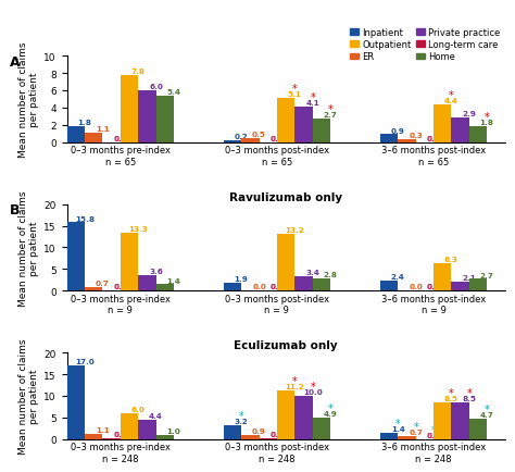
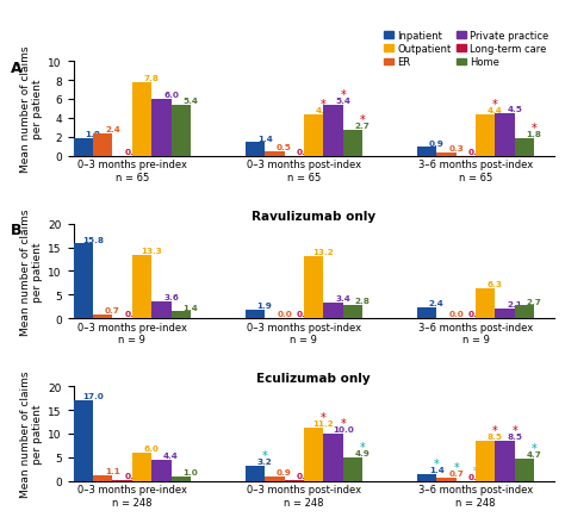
ER/0–3 months pre-index n = 65: 1.1 -> 2.4
Inpatient/0–3 months post-index n = 65: 0.2 -> 1.4
Outpatient/0–3 months post-index n = 65: 5.1 -> 4.4
Private practice/0–3 months post-index n = 65: 4.1 -> 5.4
Private practice/3–6 months post-index n = 65: 2.9 -> 4.5
